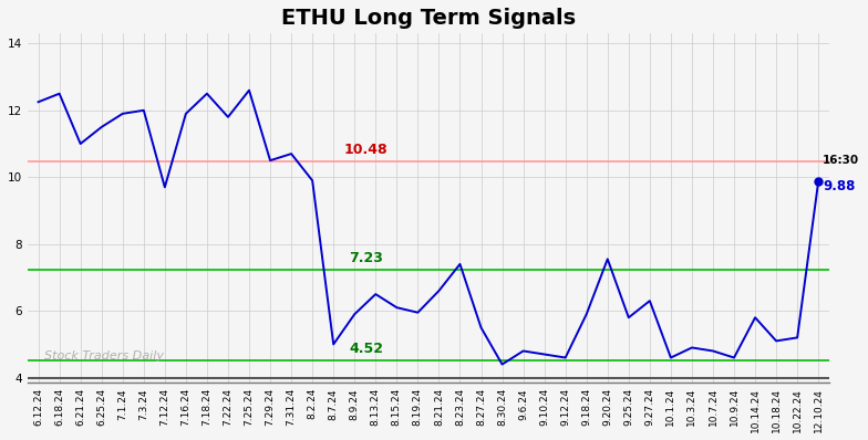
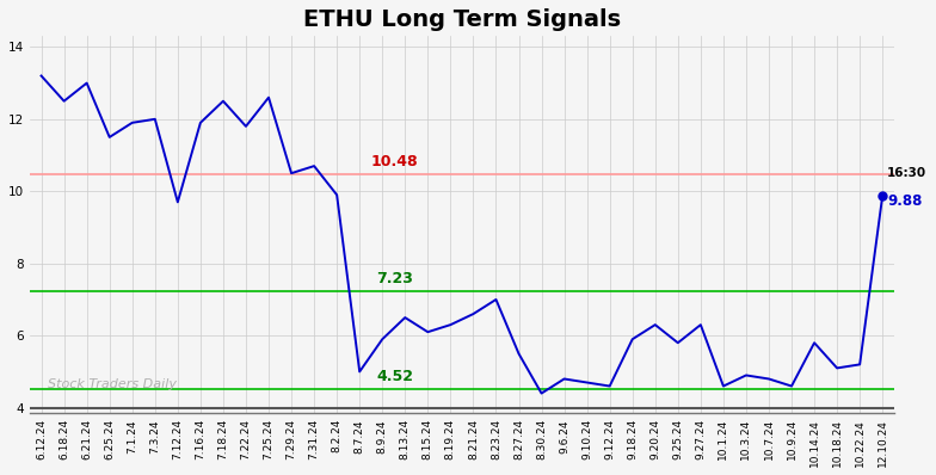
6.12.24: 12.25 -> 13.20
6.21.24: 11.00 -> 13.00
8.19.24: 5.95 -> 6.30
8.23.24: 7.40 -> 7.00
9.20.24: 7.55 -> 6.30
